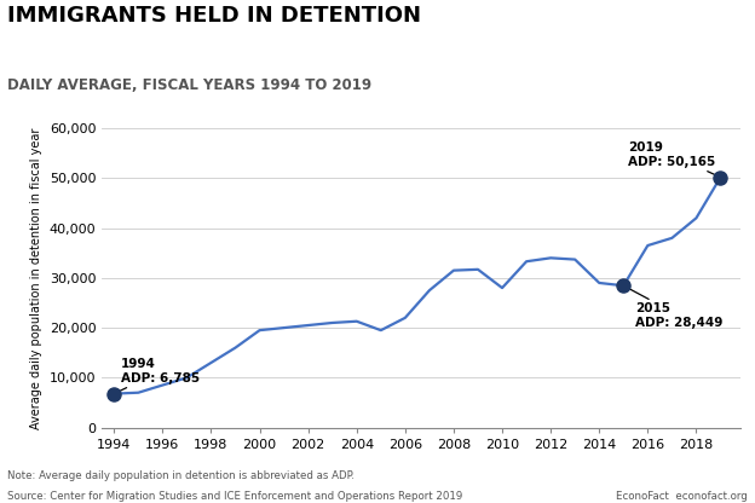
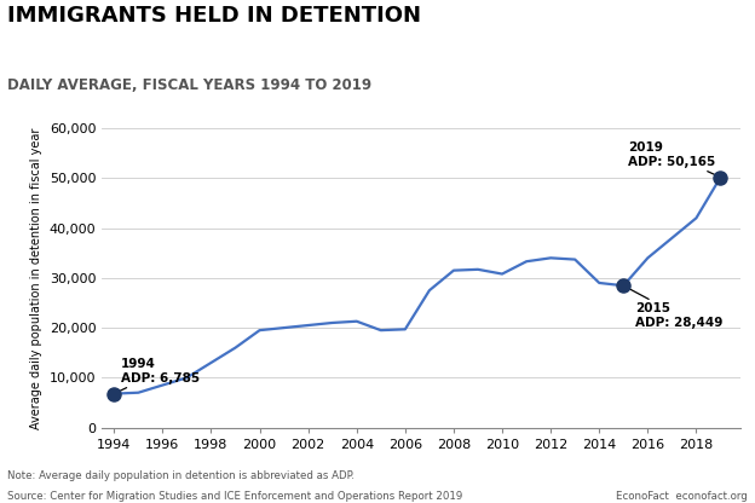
2006: 22,000 -> 19,700
2010: 28,000 -> 30,800
2016: 36,500 -> 34,000
